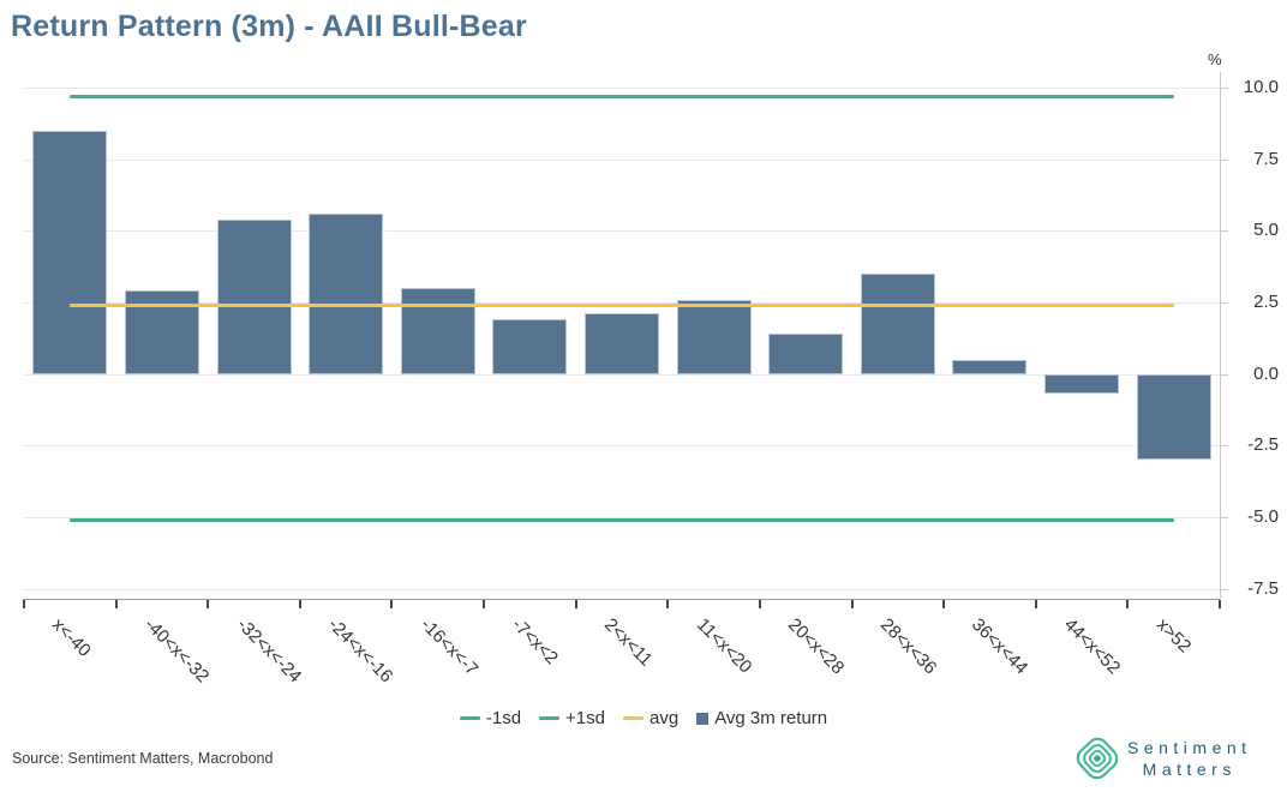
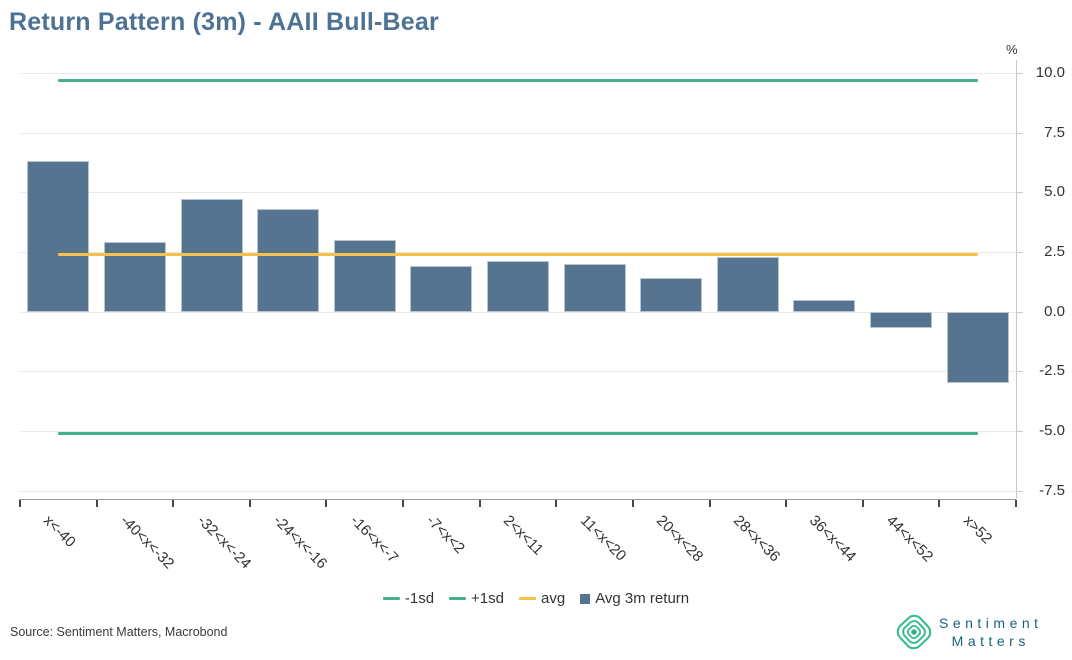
x<-40: 8.5 -> 6.3
-32<x<-24: 5.4 -> 4.7
-24<x<-16: 5.6 -> 4.3
11<x<20: 2.6 -> 2.0
28<x<36: 3.5 -> 2.3
